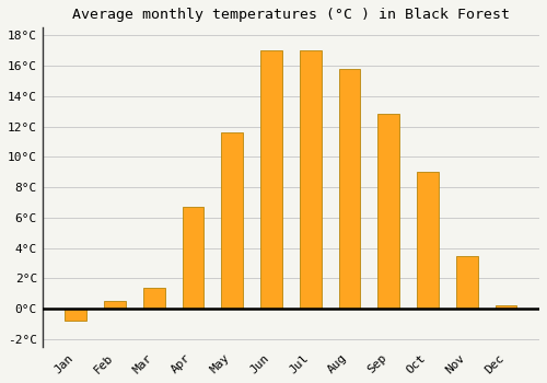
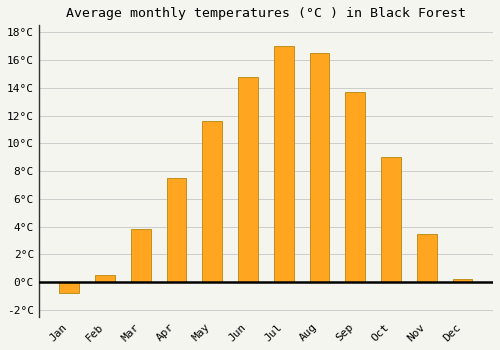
Mar: 1.4°C -> 3.8°C
Apr: 6.7°C -> 7.5°C
Jun: 17.0°C -> 14.8°C
Aug: 15.8°C -> 16.5°C
Sep: 12.8°C -> 13.7°C
